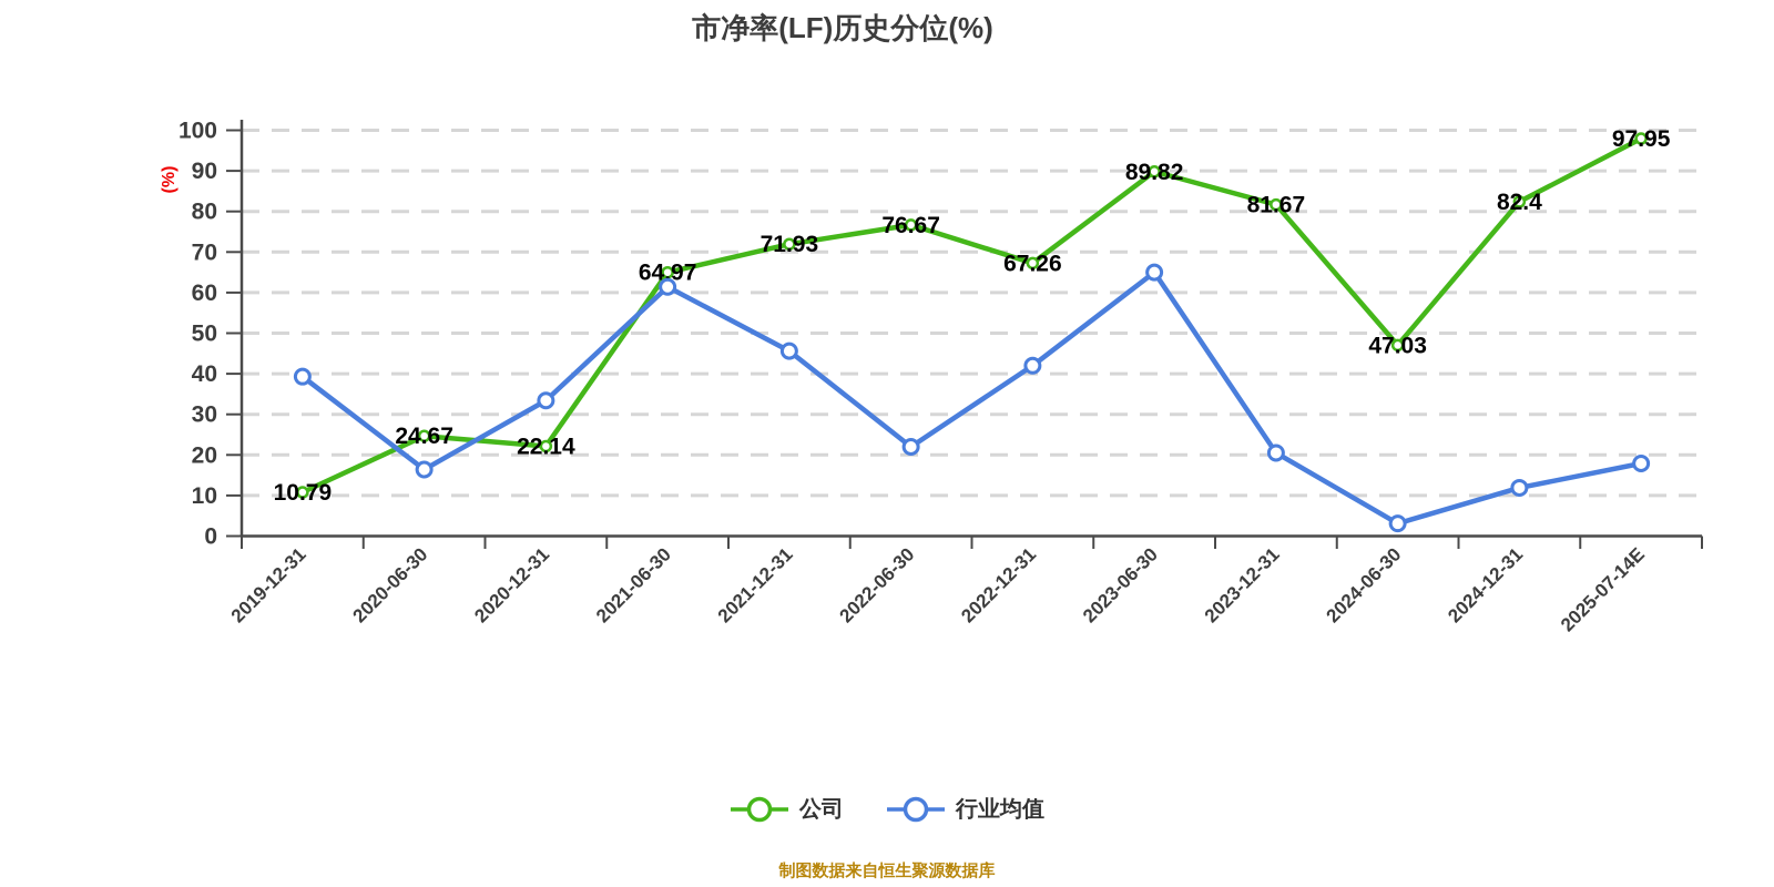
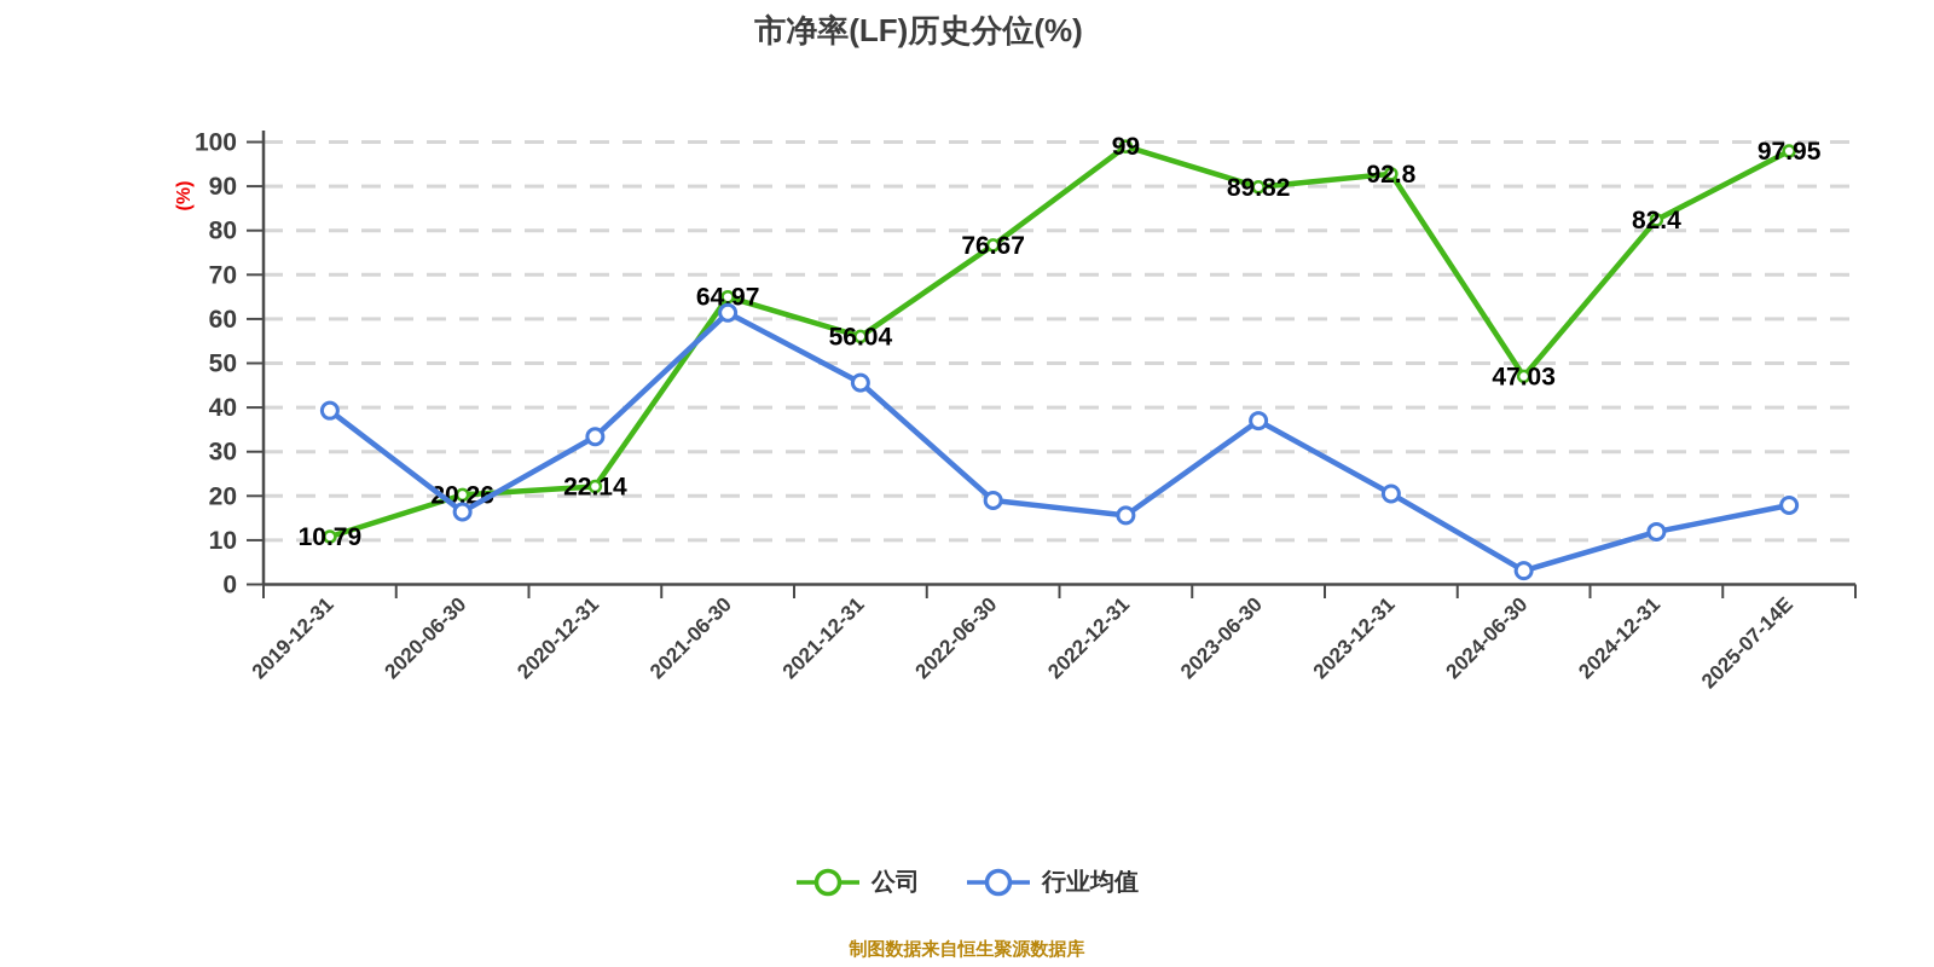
公司/2020-06-30: 24.67 -> 20.26
公司/2021-12-31: 71.93 -> 56.04
行业均值/2022-06-30: 22 -> 19
公司/2022-12-31: 67.26 -> 99
行业均值/2022-12-31: 42 -> 16
行业均值/2023-06-30: 65 -> 37
公司/2023-12-31: 81.67 -> 92.8
